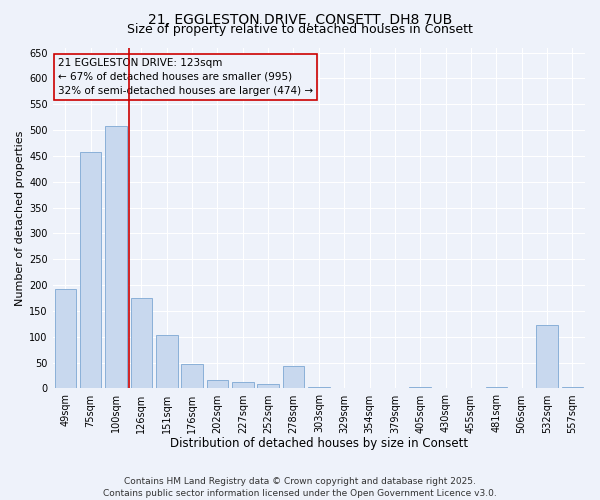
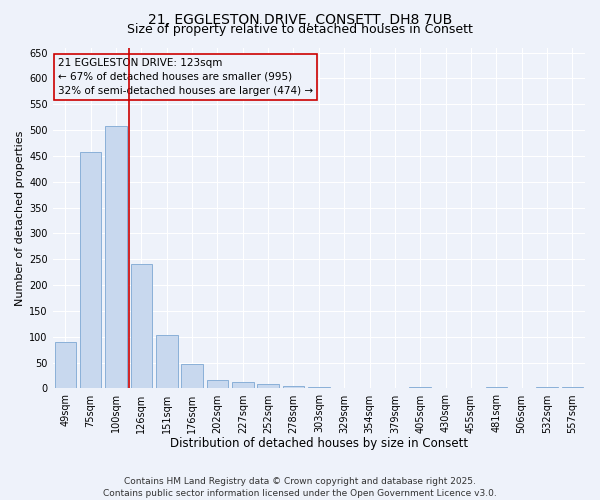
49sqm: 192 -> 90
126sqm: 176 -> 241
278sqm: 44 -> 4
532sqm: 122 -> 2
